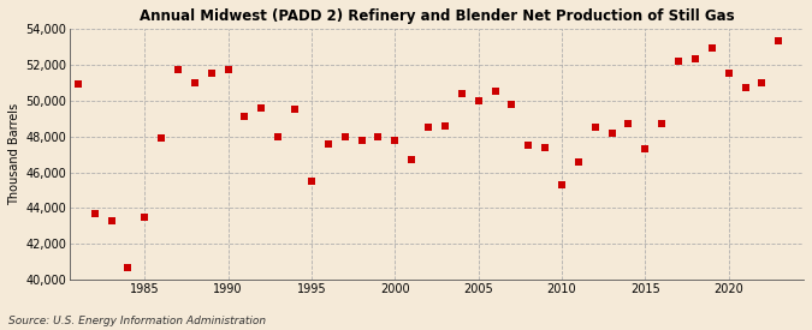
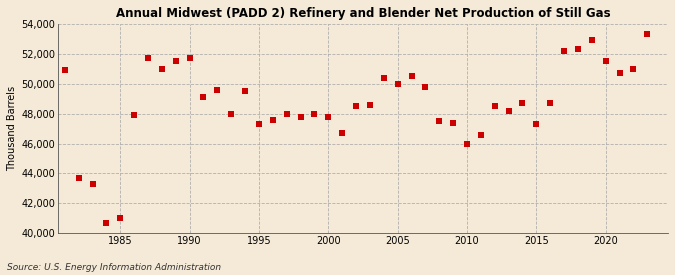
1985: 43,500 -> 41,000
1995: 45,500 -> 47,300
2010: 45,300 -> 46,000
